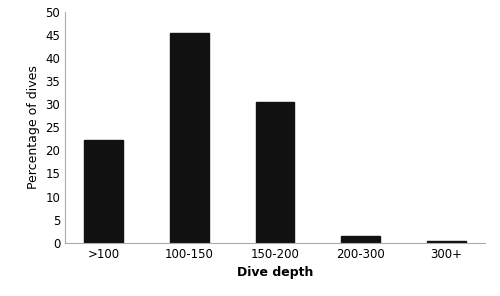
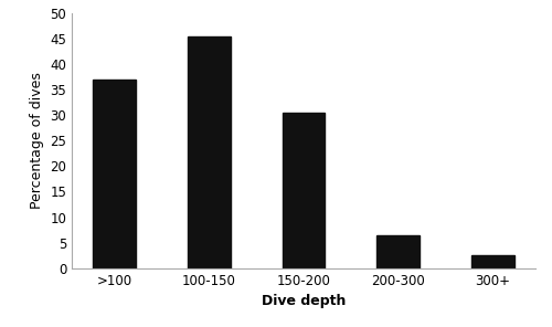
>100: 22.2 -> 37.0
200-300: 1.5 -> 6.5
300+: 0.3 -> 2.5
